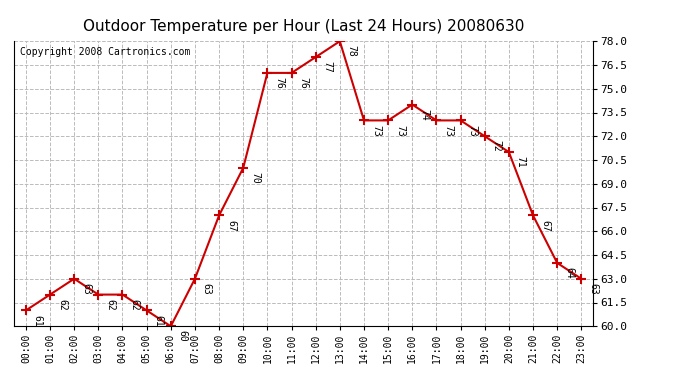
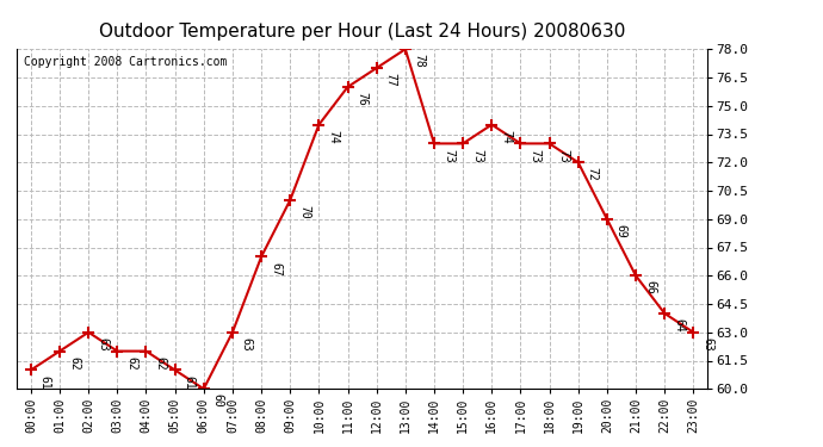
10:00: 76 -> 74
20:00: 71 -> 69
21:00: 67 -> 66
